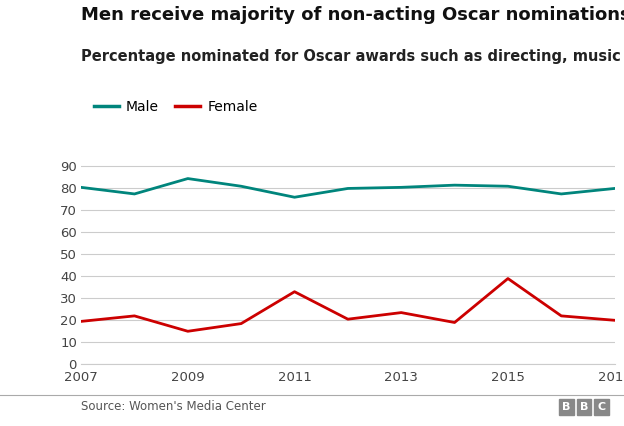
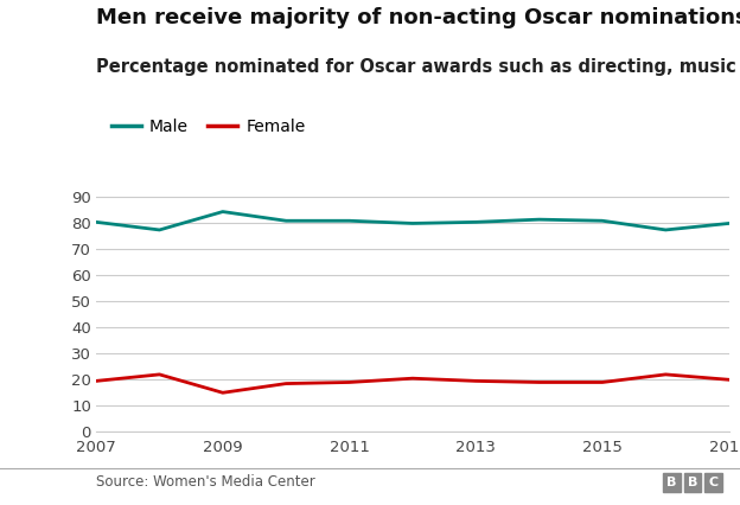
Male/2011: 76.0 -> 81.0
Female/2011: 33.0 -> 19.0
Female/2013: 23.5 -> 19.5
Female/2015: 39.0 -> 19.0
